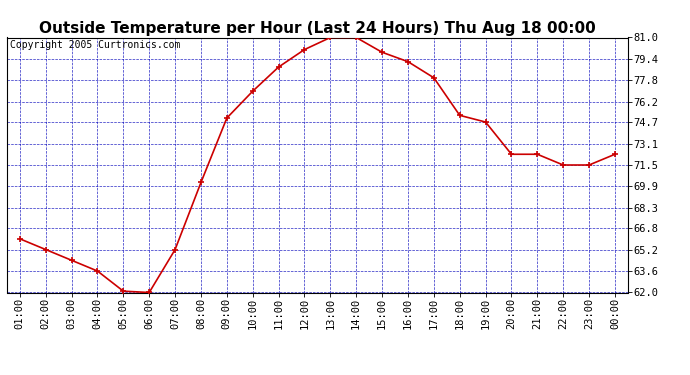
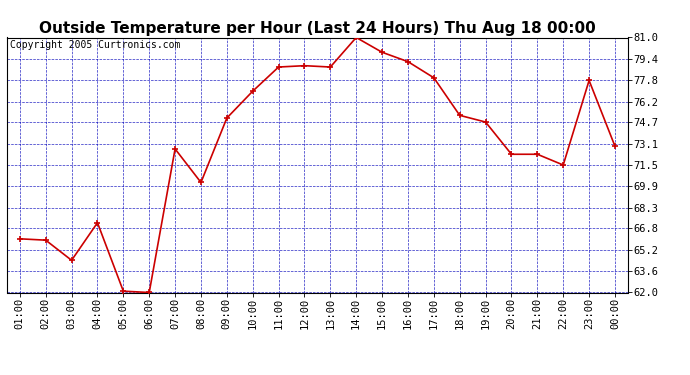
02:00: 65.2 -> 65.9
04:00: 63.6 -> 67.2
07:00: 65.2 -> 72.7
12:00: 80.1 -> 78.9
13:00: 81.0 -> 78.8
23:00: 71.5 -> 77.8
00:00: 72.3 -> 72.9
